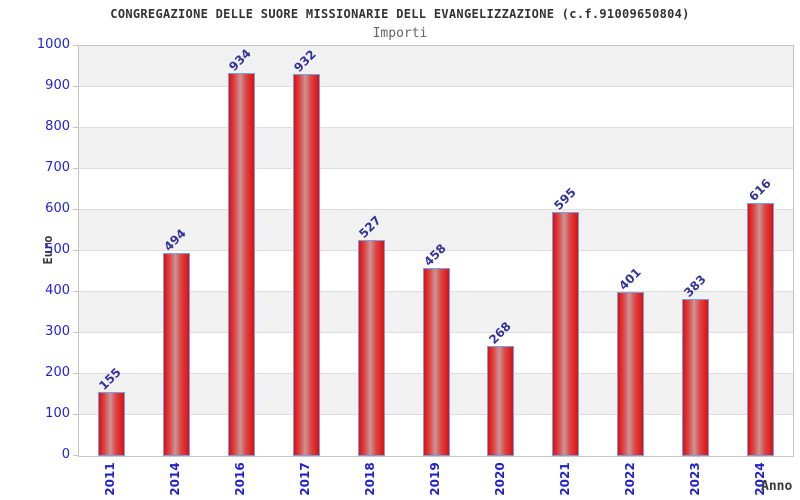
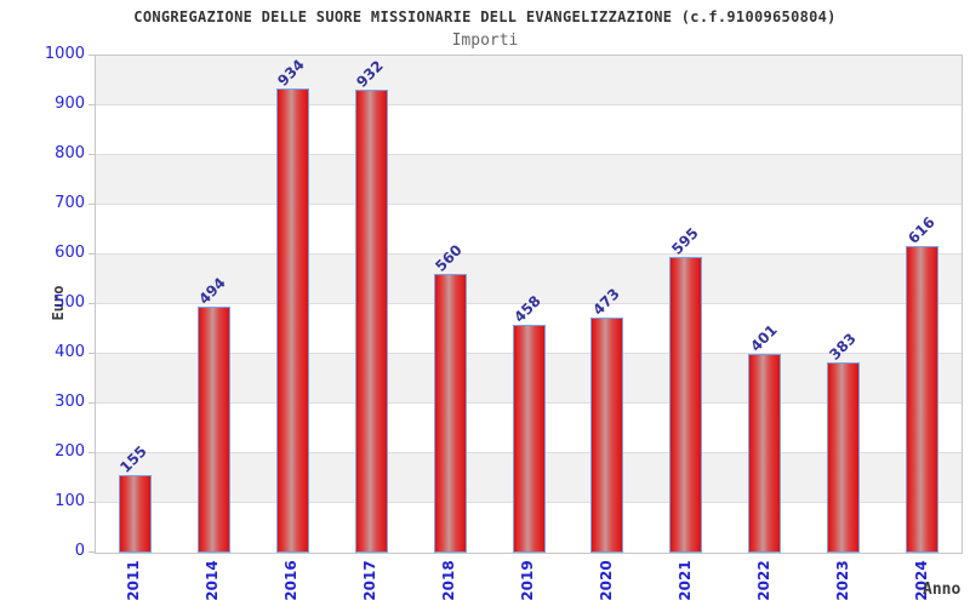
2018: 527 -> 560
2020: 268 -> 473
